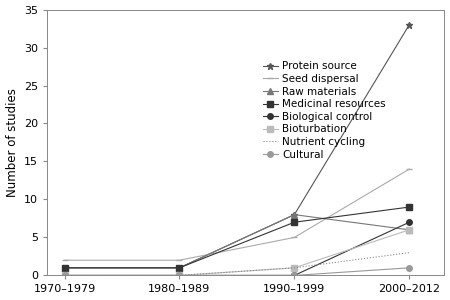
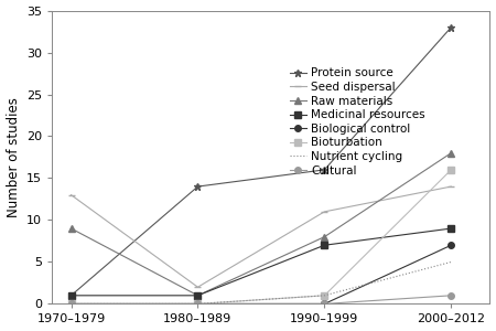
Seed dispersal/1970–1979: 2 -> 13
Raw materials/1970–1979: 1 -> 9
Protein source/1980–1989: 1 -> 14
Protein source/1990–1999: 8 -> 16
Seed dispersal/1990–1999: 5 -> 11
Raw materials/2000–2012: 6 -> 18
Bioturbation/2000–2012: 6 -> 16
Nutrient cycling/2000–2012: 3 -> 5
